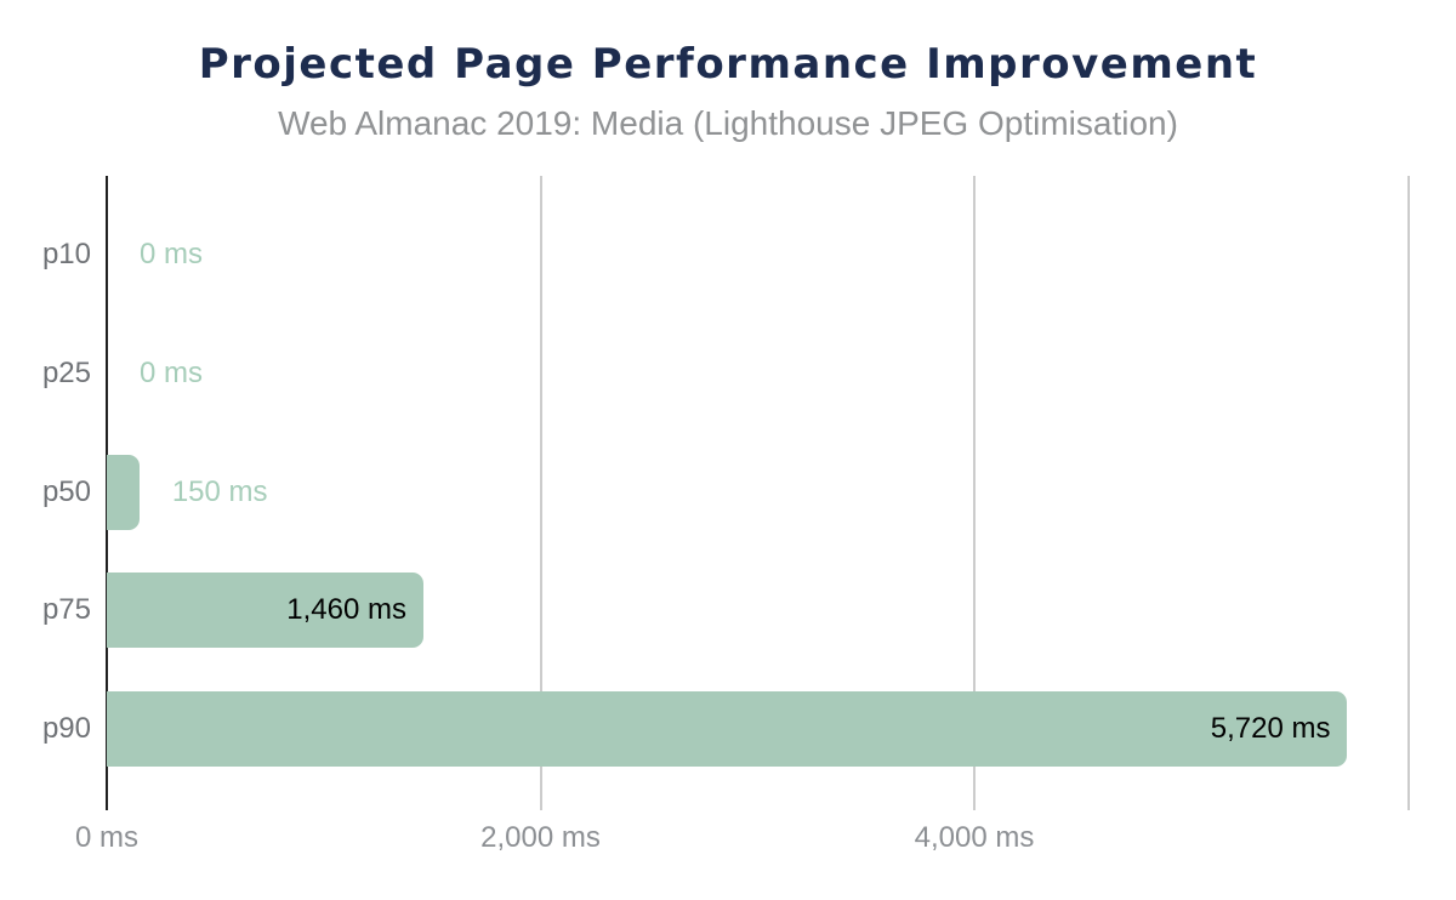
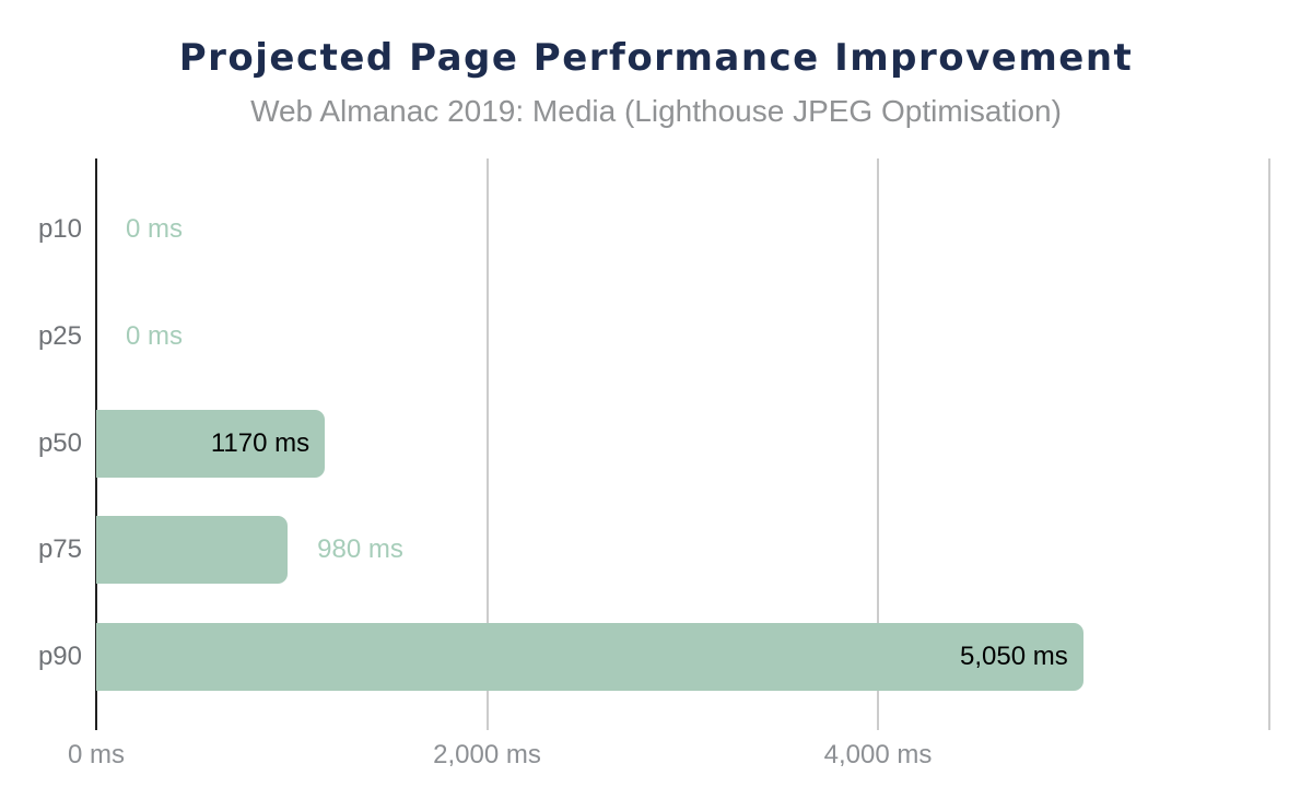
p50: 150 -> 1170
p75: 1,460 -> 980
p90: 5,720 -> 5,050
